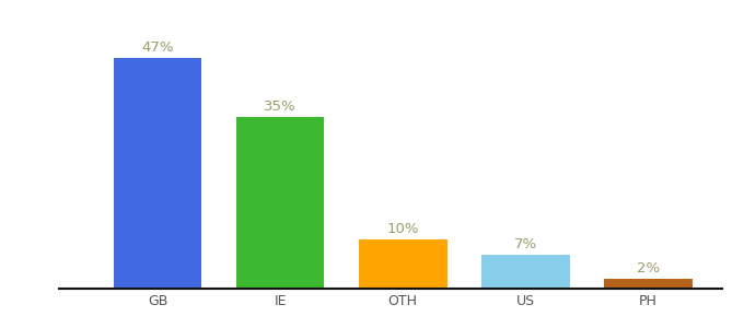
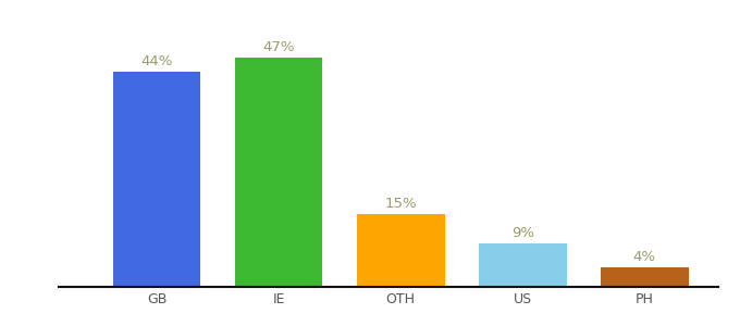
GB: 47% -> 44%
IE: 35% -> 47%
OTH: 10% -> 15%
US: 7% -> 9%
PH: 2% -> 4%
